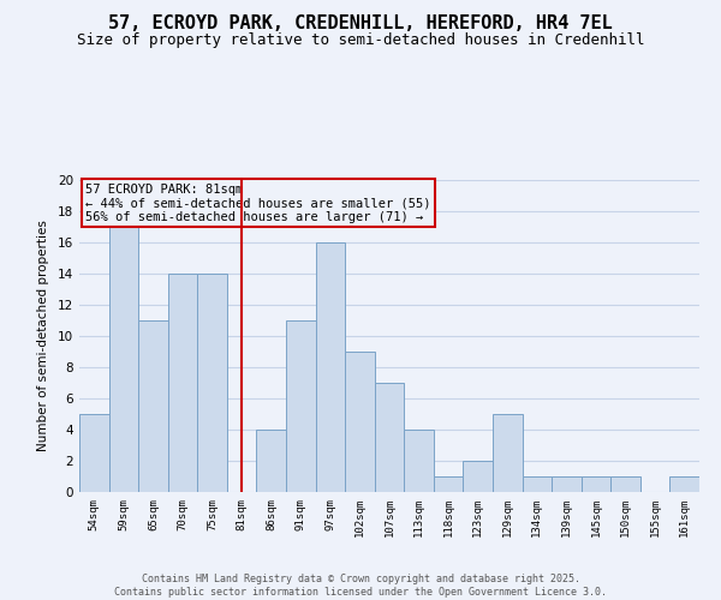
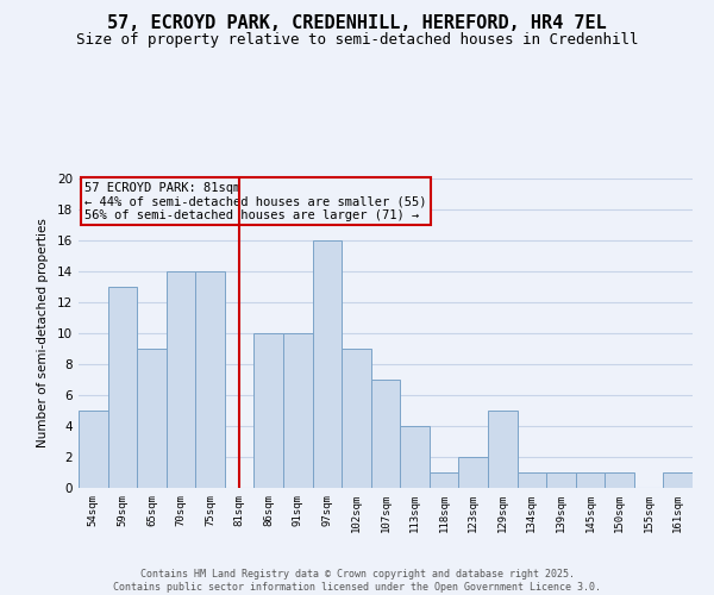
59sqm: 17 -> 13
65sqm: 11 -> 9
86sqm: 4 -> 10
91sqm: 11 -> 10
